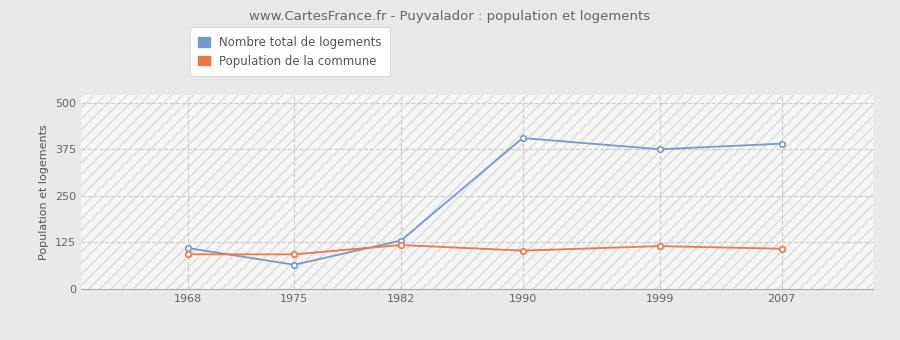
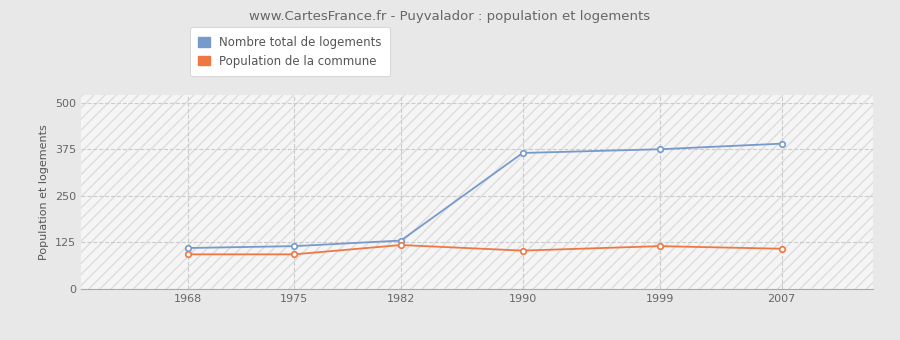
Nombre total de logements/1975: 65 -> 115
Nombre total de logements/1990: 405 -> 365
